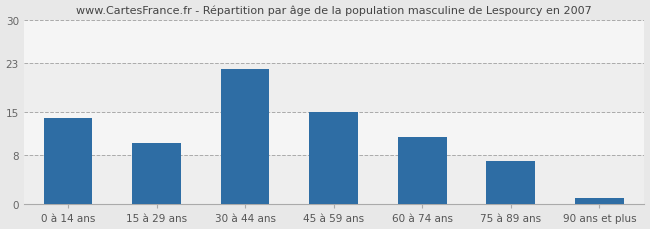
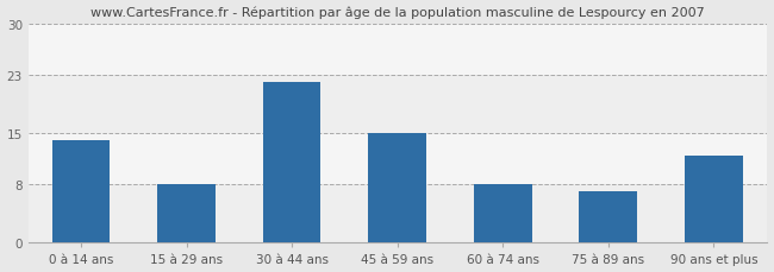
15 à 29 ans: 10 -> 8
60 à 74 ans: 11 -> 8
90 ans et plus: 1 -> 12
